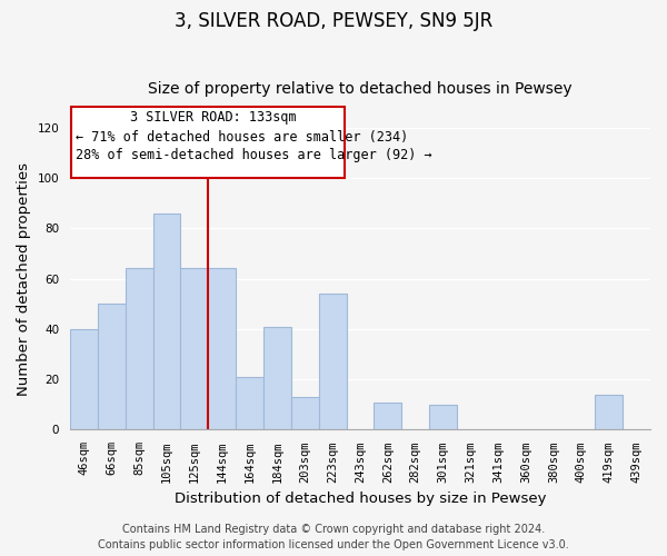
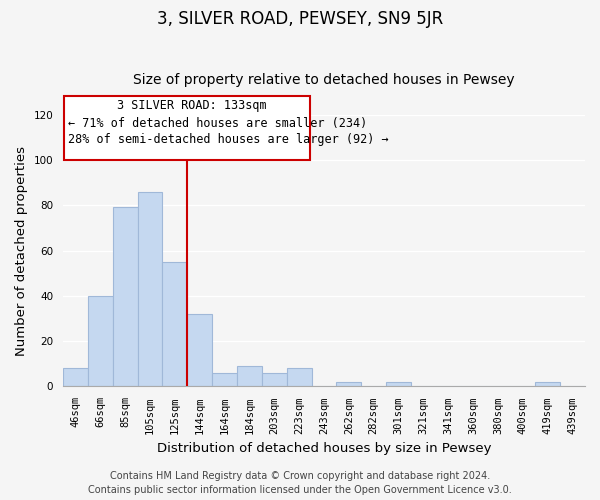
46sqm: 40 -> 8
66sqm: 50 -> 40
85sqm: 64 -> 79
125sqm: 64 -> 55
144sqm: 64 -> 32
164sqm: 21 -> 6
184sqm: 41 -> 9
203sqm: 13 -> 6
223sqm: 54 -> 8
262sqm: 11 -> 2
301sqm: 10 -> 2
419sqm: 14 -> 2
